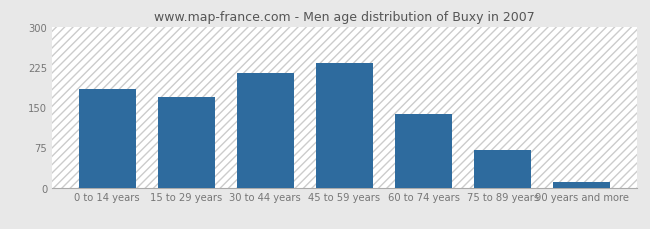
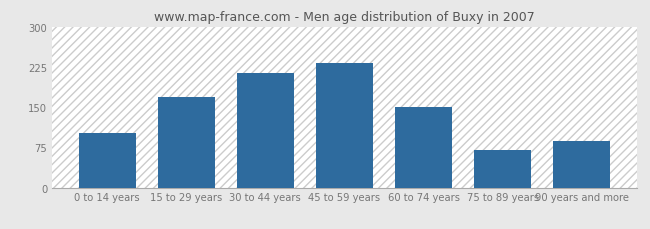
0 to 14 years: 183 -> 102
60 to 74 years: 138 -> 150
90 years and more: 10 -> 86
